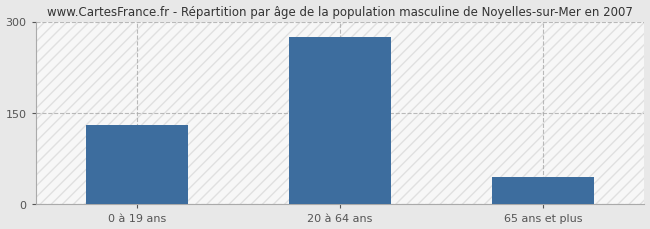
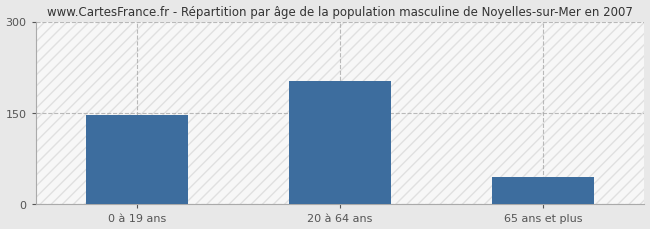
0 à 19 ans: 130 -> 146
20 à 64 ans: 275 -> 202
